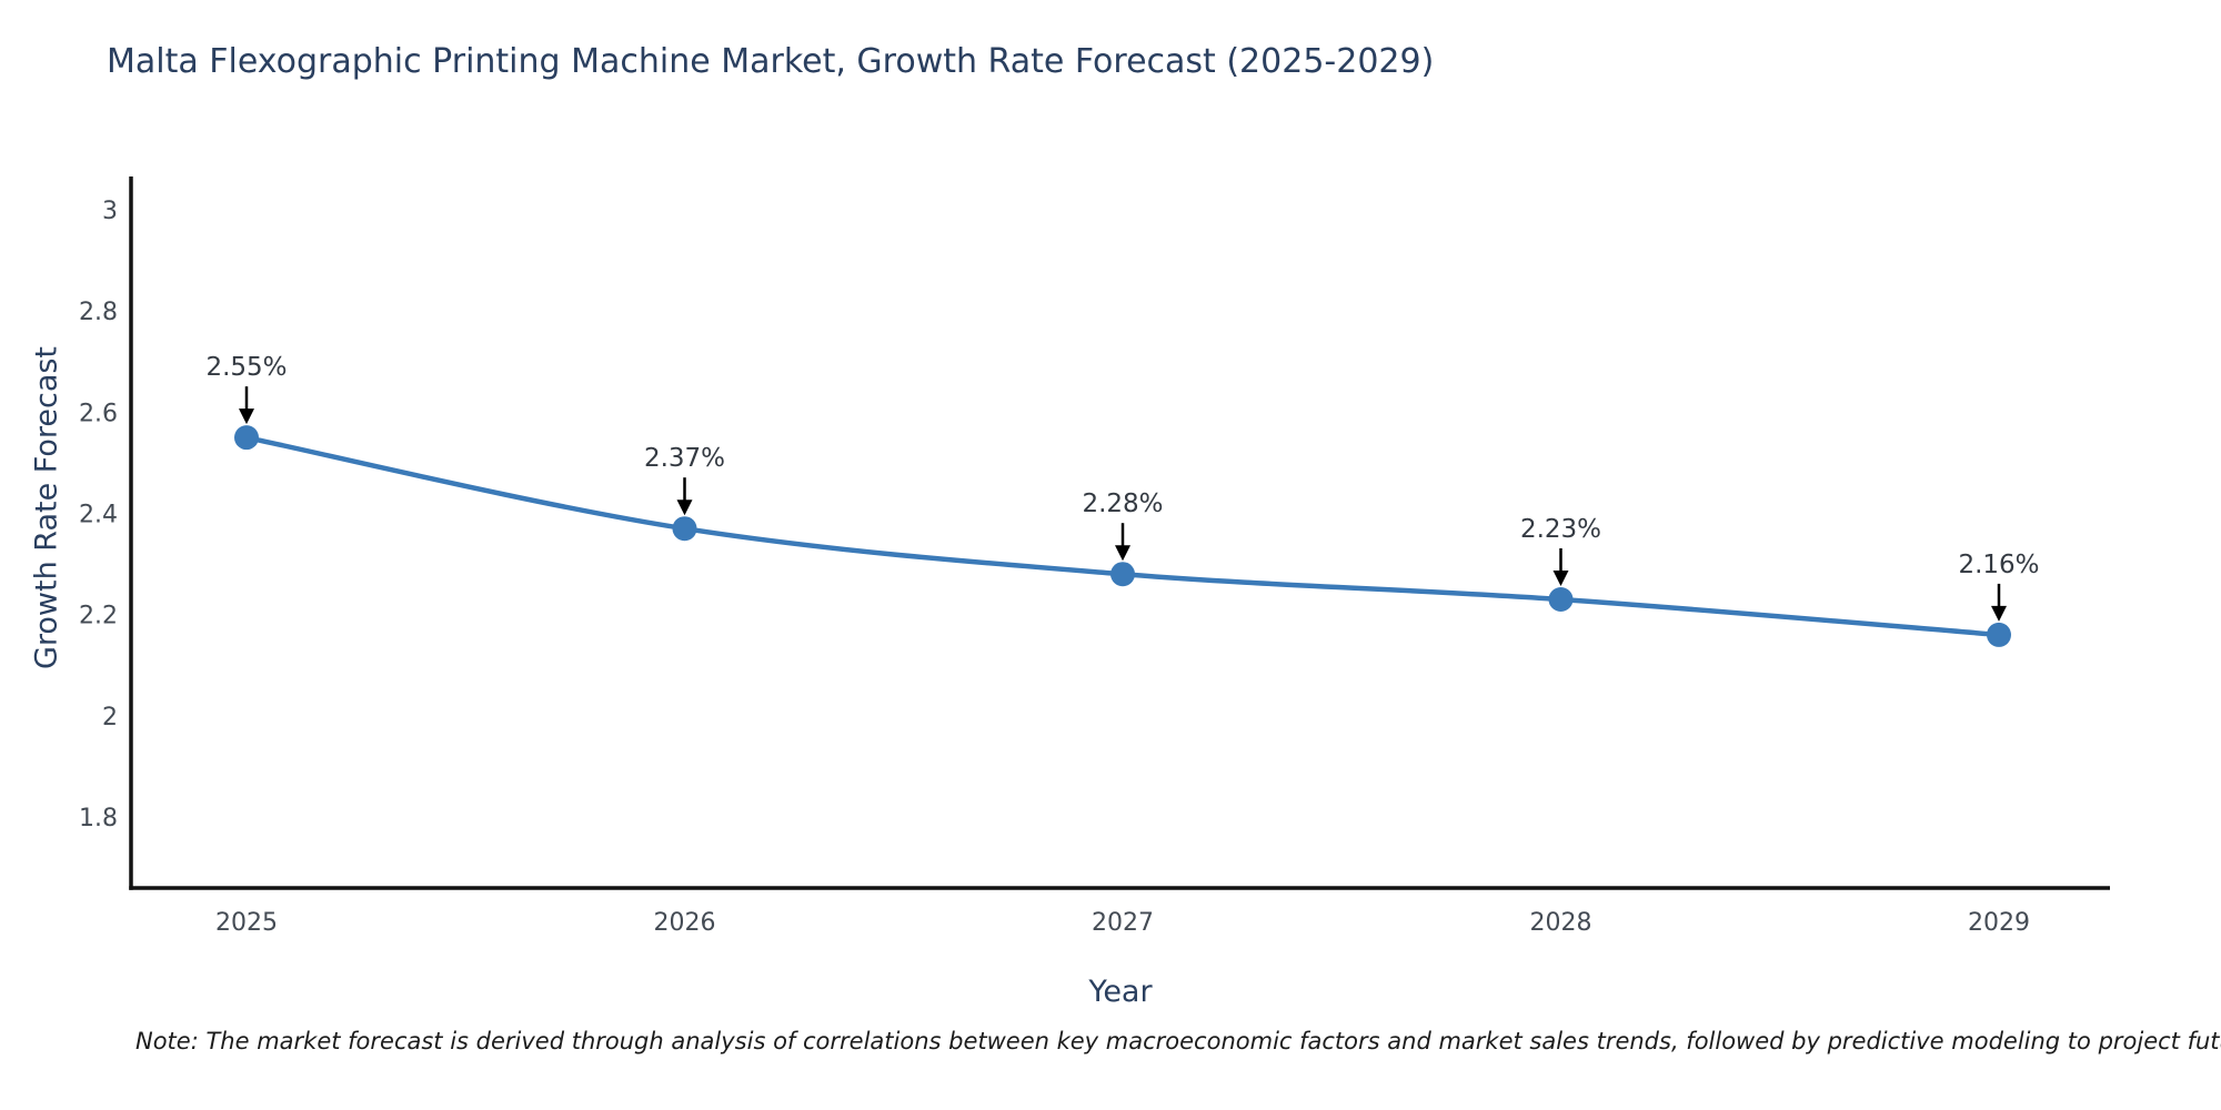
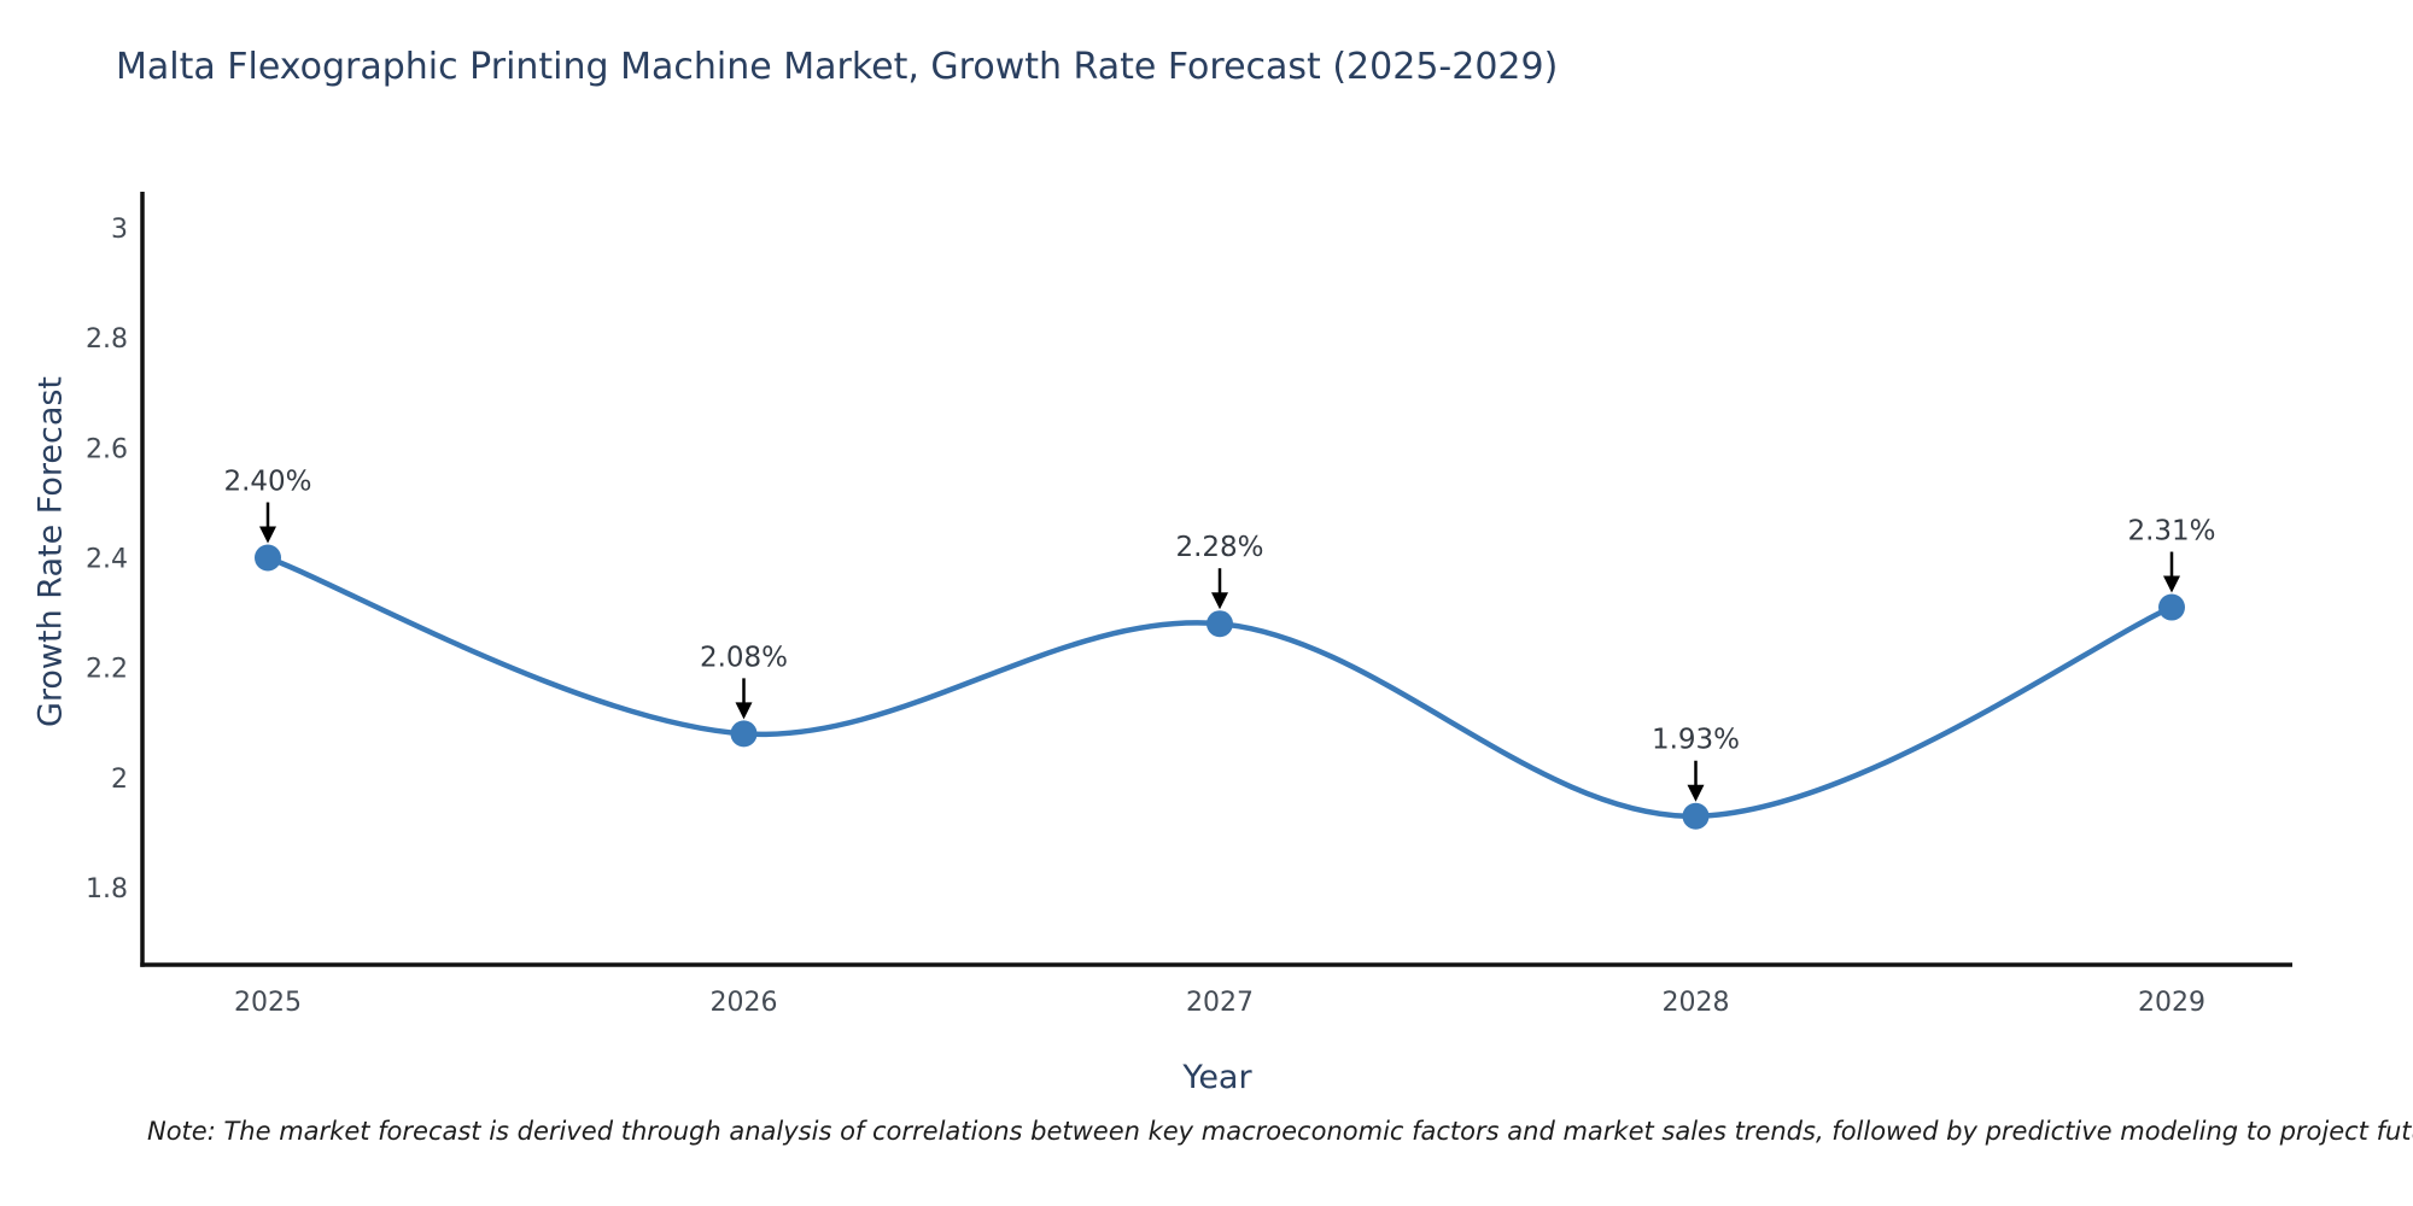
2025: 2.55% -> 2.40%
2026: 2.37% -> 2.08%
2028: 2.23% -> 1.93%
2029: 2.16% -> 2.31%
